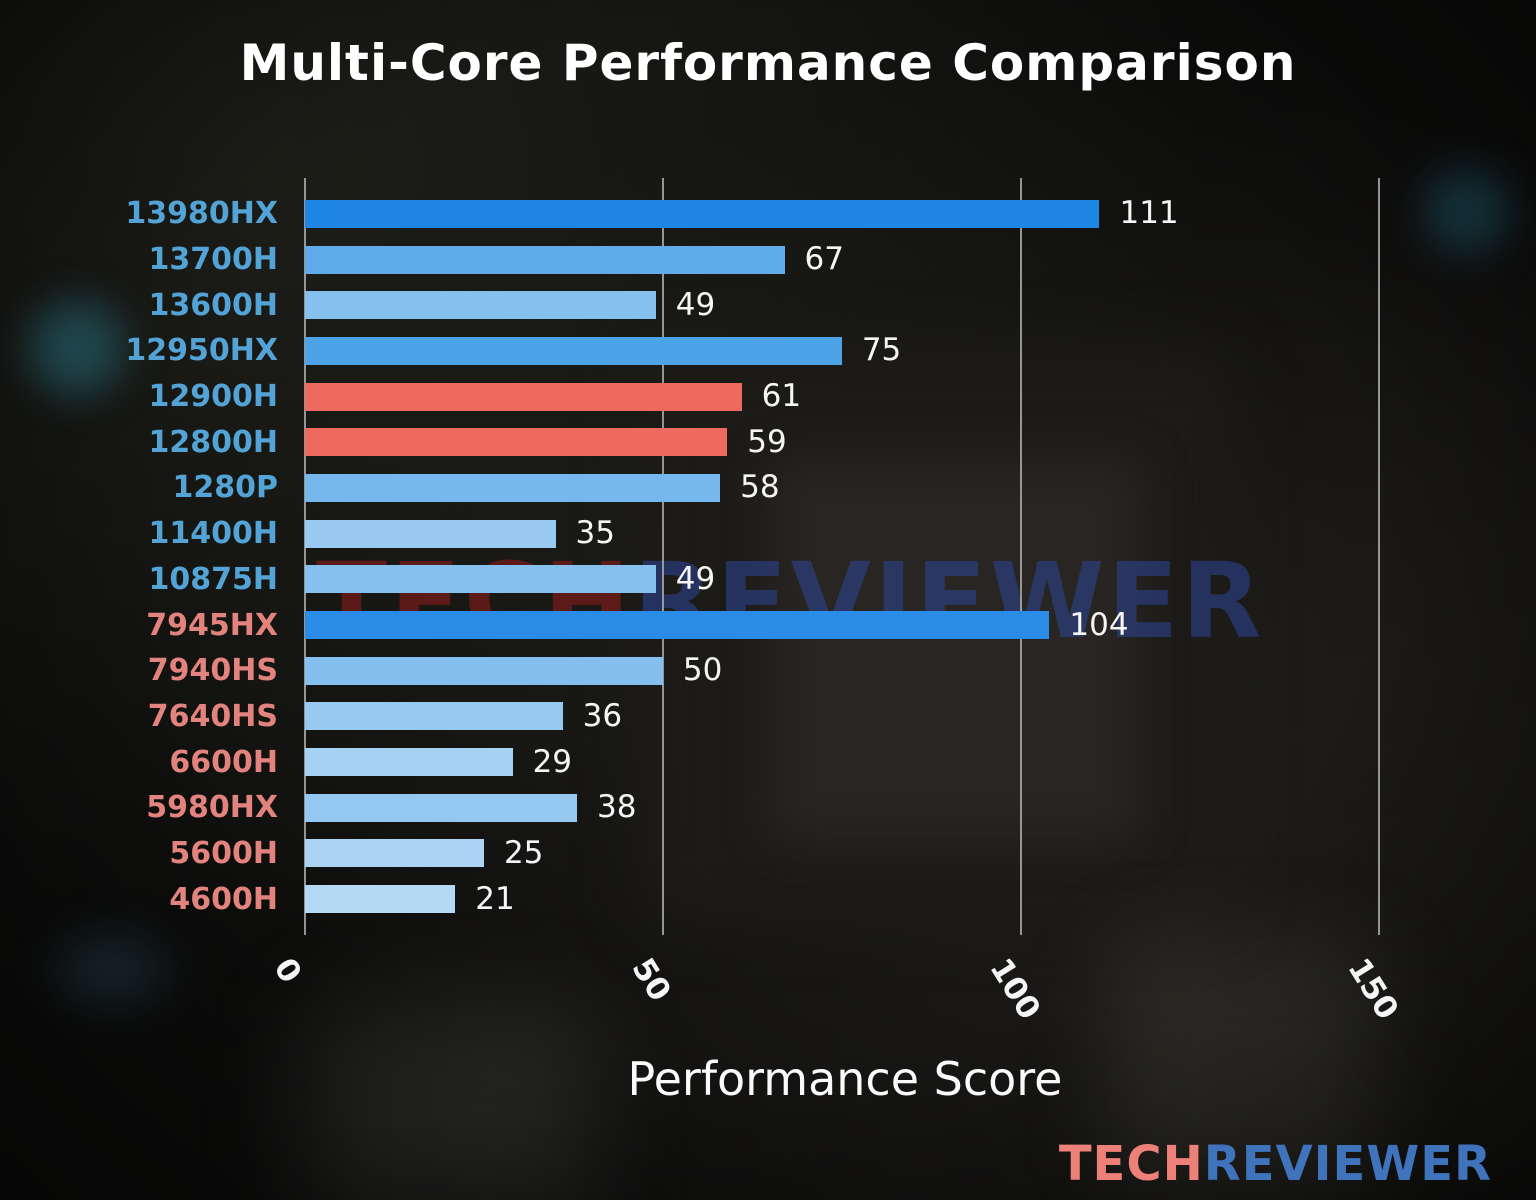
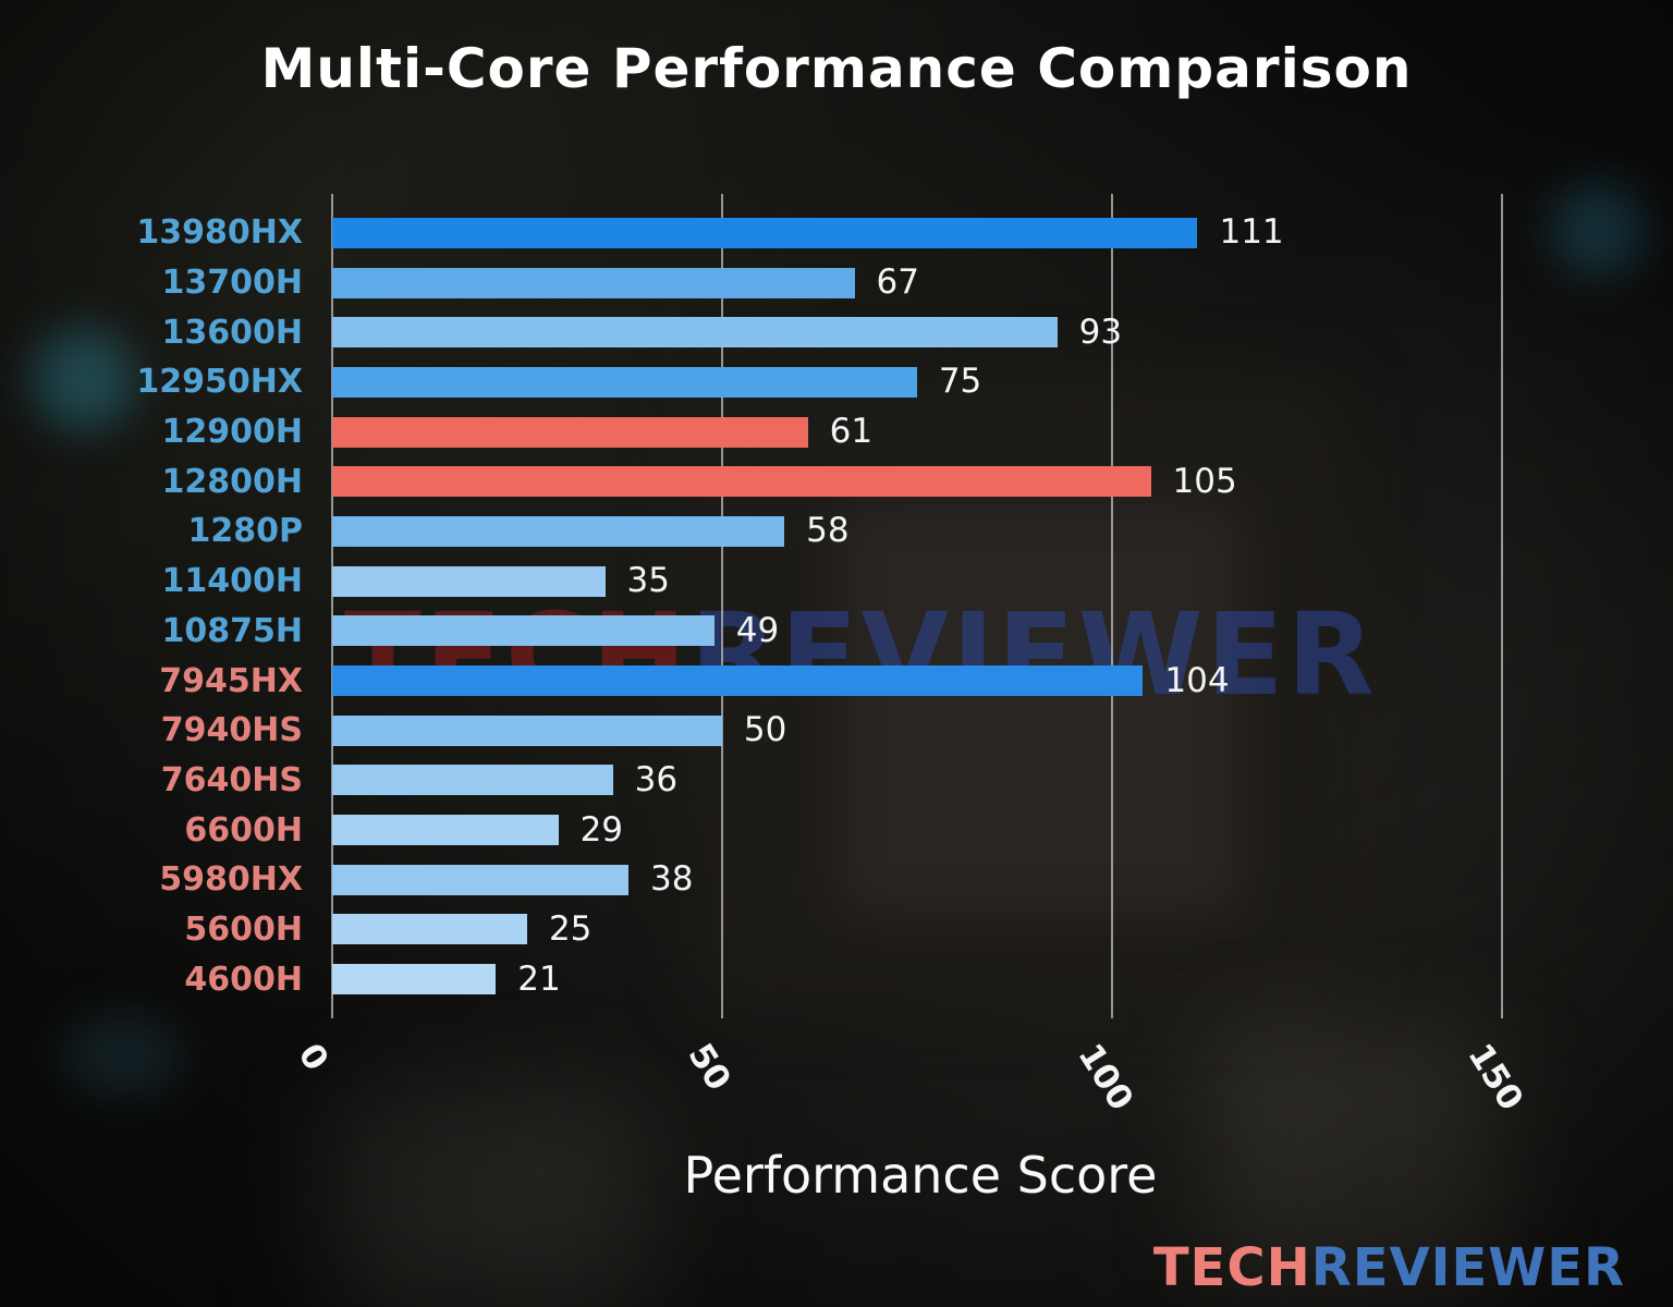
13600H: 49 -> 93
12800H: 59 -> 105
